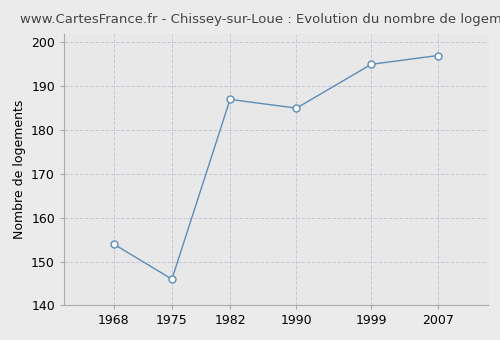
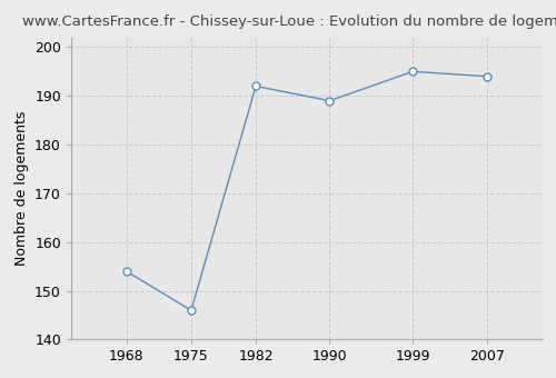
1982: 187 -> 192
1990: 185 -> 189
2007: 197 -> 194
